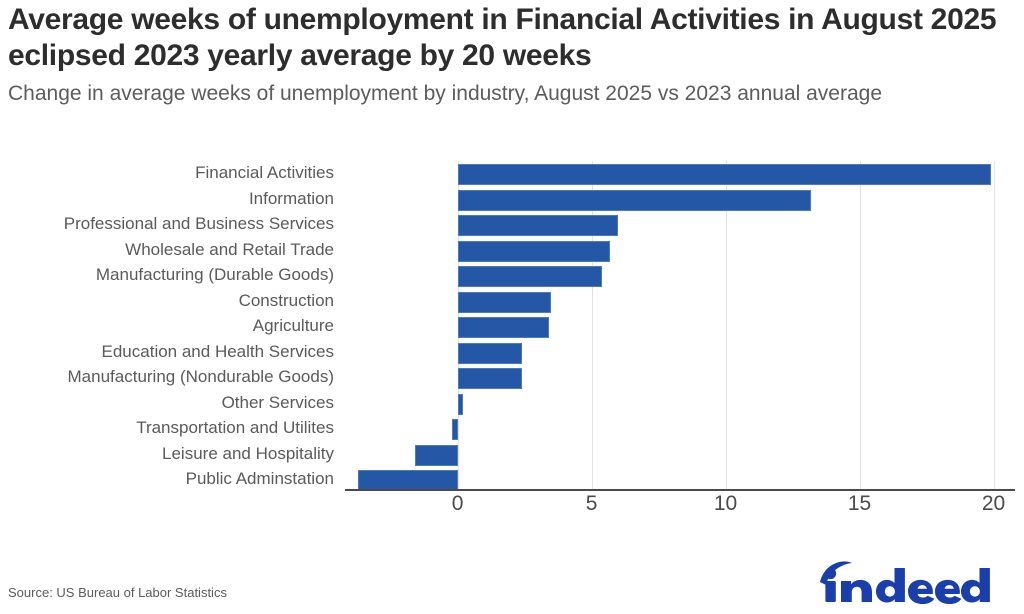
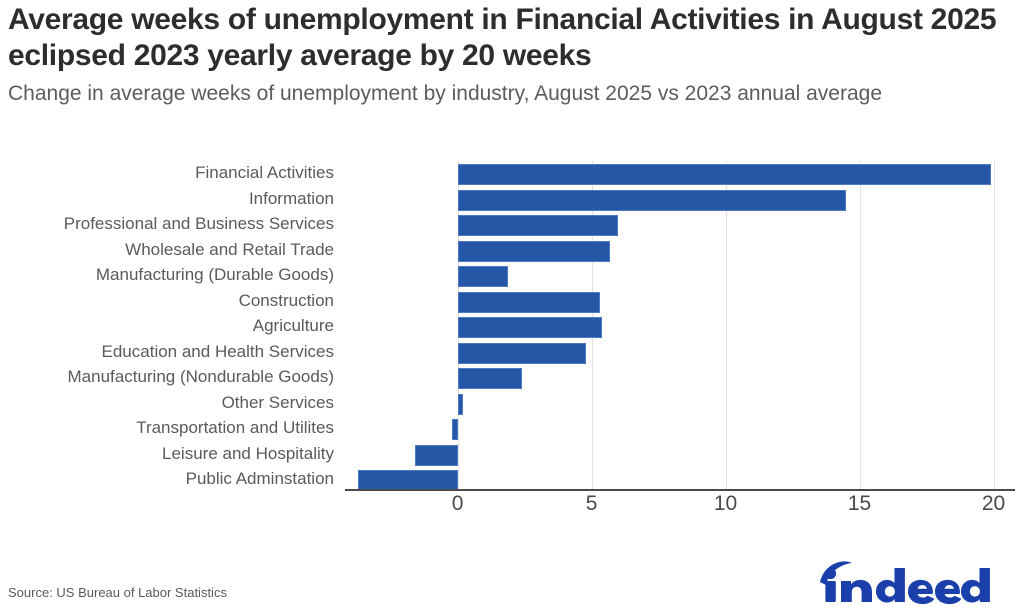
Information: 13.2 -> 14.5
Manufacturing (Durable Goods): 5.4 -> 1.9
Construction: 3.5 -> 5.3
Agriculture: 3.4 -> 5.4
Education and Health Services: 2.4 -> 4.8
